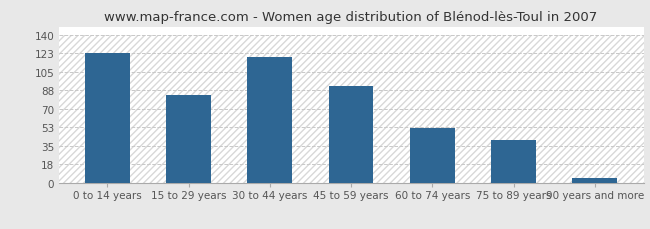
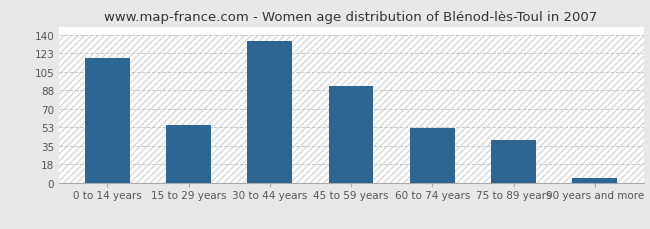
0 to 14 years: 123 -> 118
15 to 29 years: 83 -> 55
30 to 44 years: 119 -> 134
